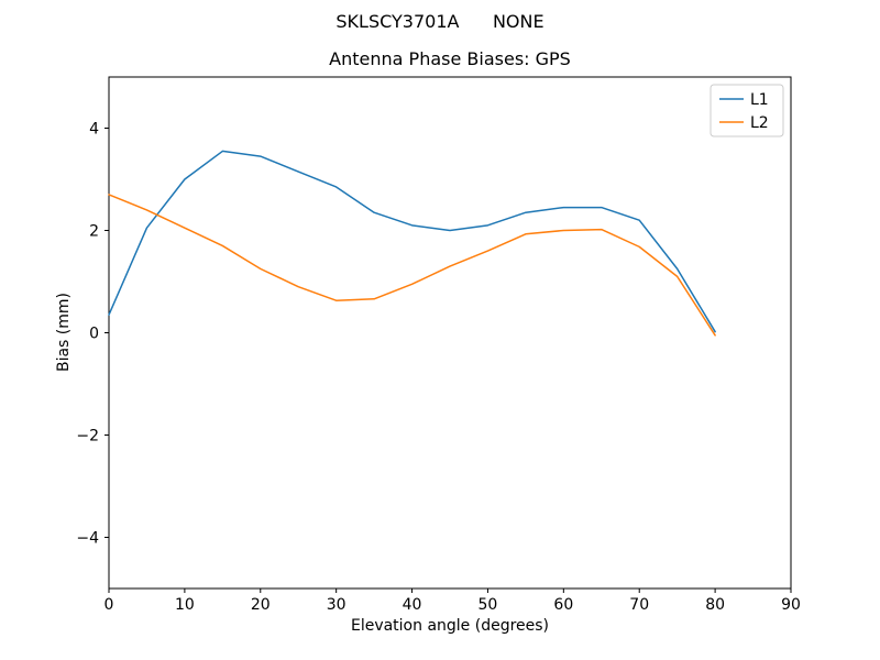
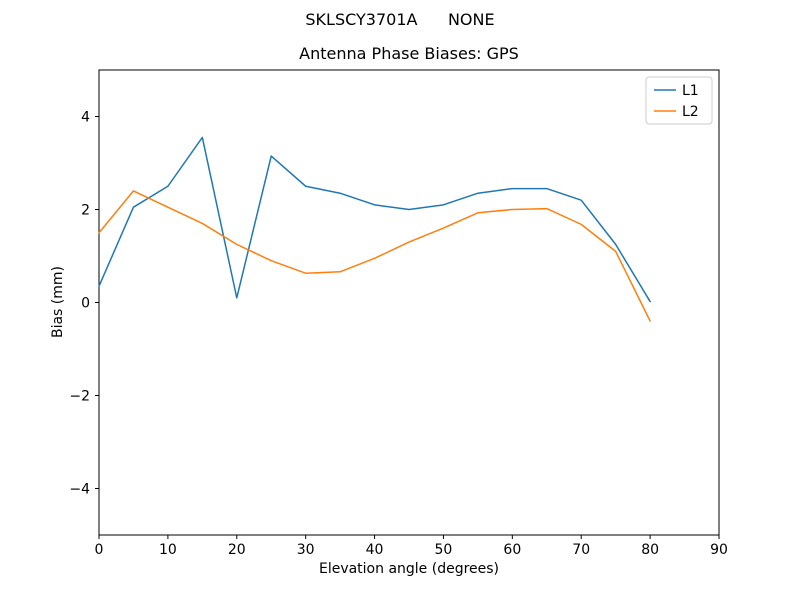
L2/0: 2.7 -> 1.5
L1/10: 3.0 -> 2.5
L1/20: 3.5 -> 0.1
L1/30: 2.9 -> 2.5
L2/80: -0.1 -> -0.4
